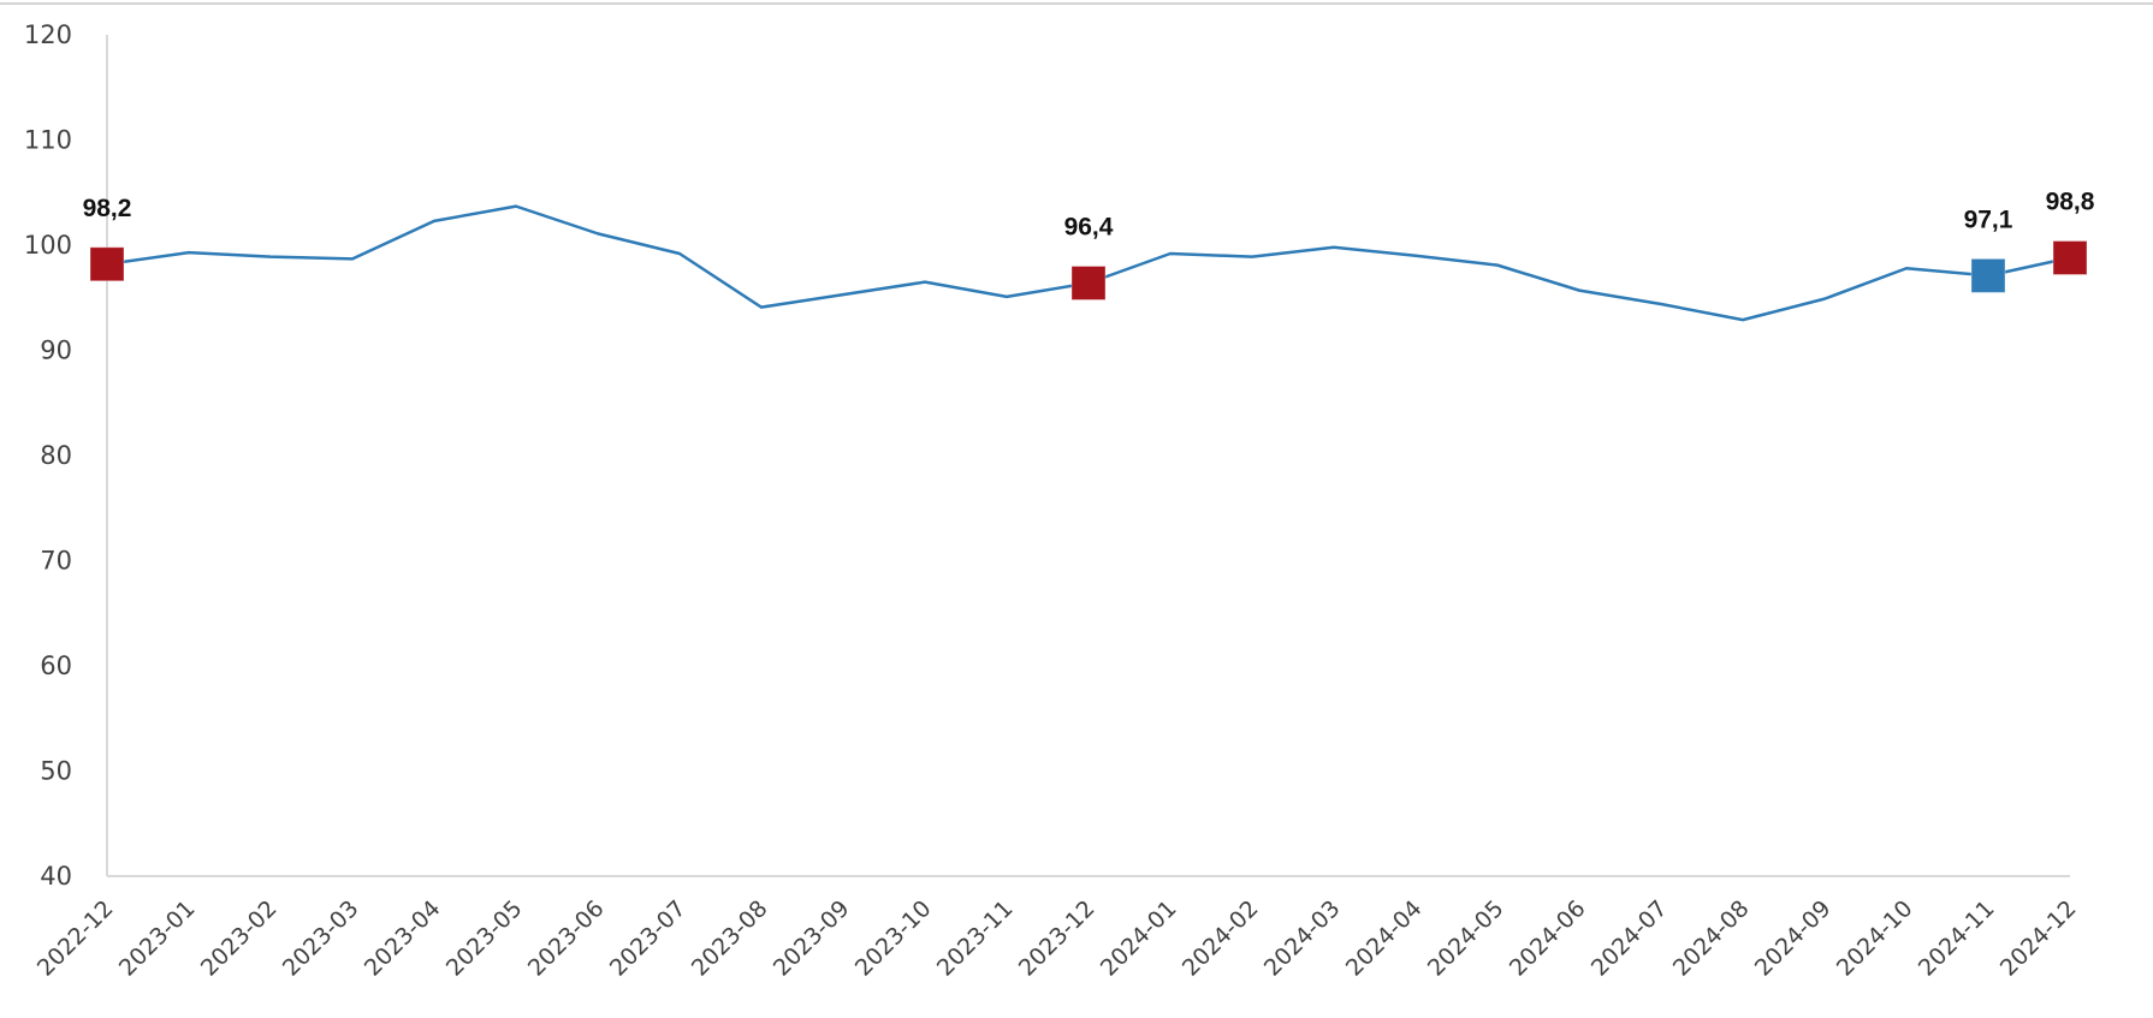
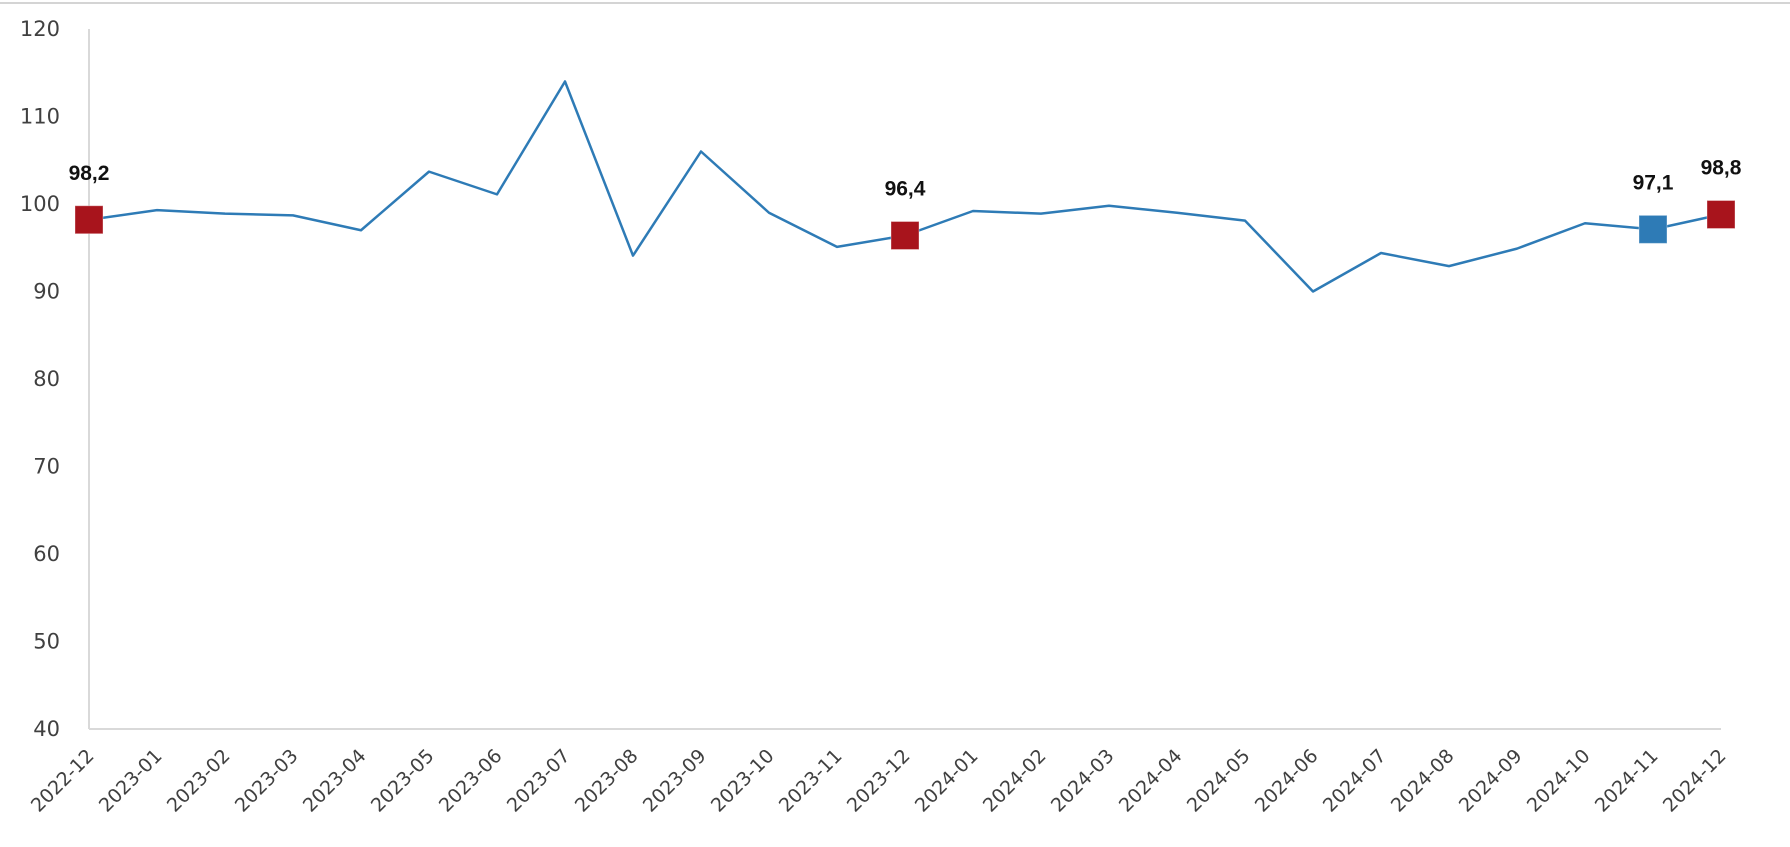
2023-04: 102 -> 97
2023-07: 99 -> 114
2023-09: 95 -> 106
2023-10: 96 -> 99
2024-06: 96 -> 90
